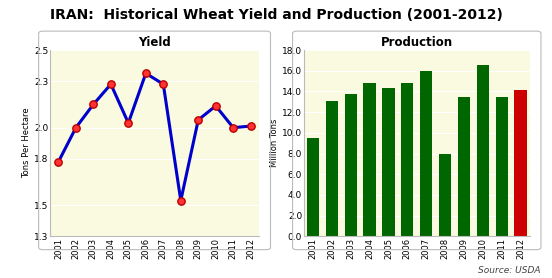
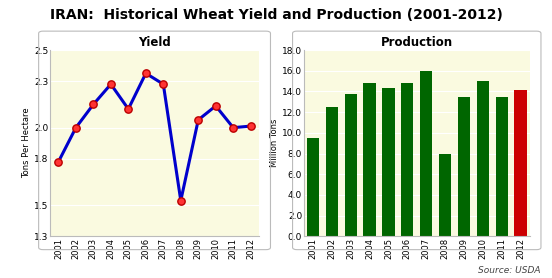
Yield/2005: 2.03 -> 2.12
Production/2002: 13.1 -> 12.5
Production/2010: 16.6 -> 15.0
